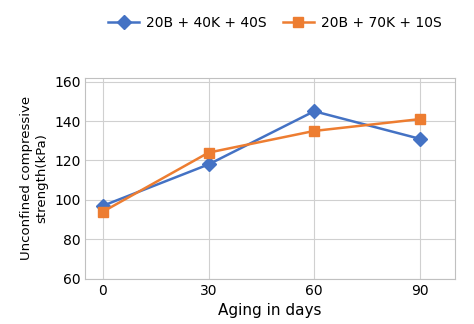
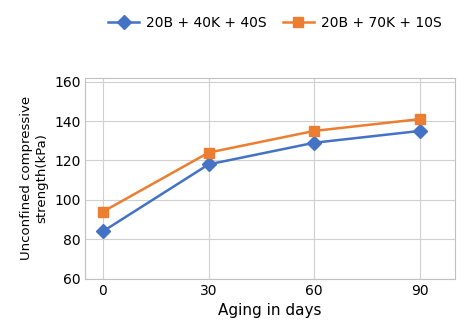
20B + 40K + 40S/0: 97 -> 84
20B + 40K + 40S/60: 145 -> 129
20B + 40K + 40S/90: 131 -> 135
